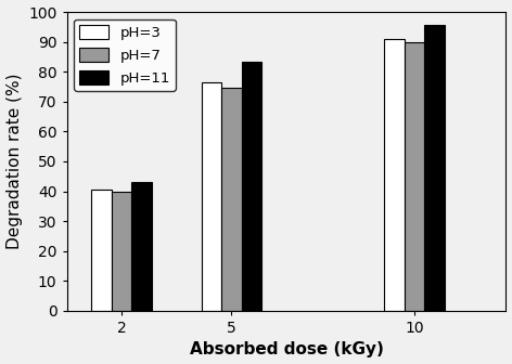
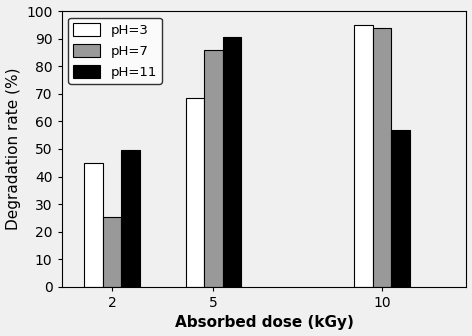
pH=3/2: 40.5 -> 45.0
pH=7/2: 40.0 -> 25.5
pH=11/2: 43.0 -> 49.5
pH=3/5: 76.5 -> 68.5
pH=7/5: 74.5 -> 86.0
pH=11/5: 83.5 -> 90.5
pH=3/10: 91.0 -> 95.0
pH=7/10: 90.0 -> 94.0
pH=11/10: 95.5 -> 57.0
